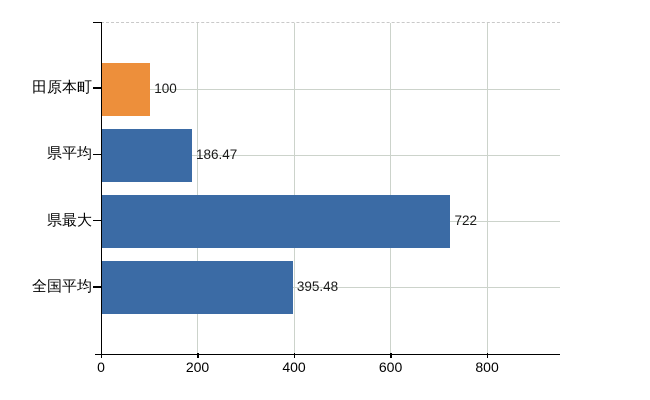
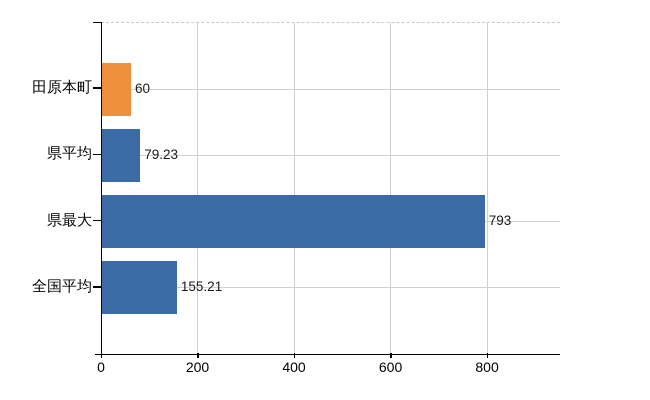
田原本町: 100 -> 60
県平均: 186.47 -> 79.23
県最大: 722 -> 793
全国平均: 395.48 -> 155.21
